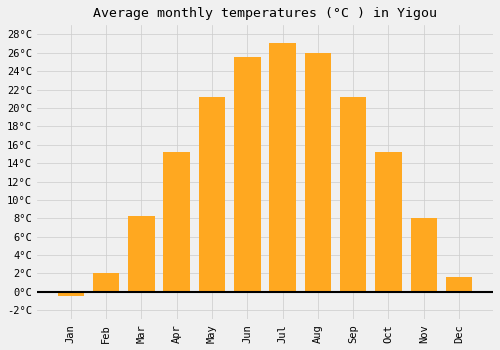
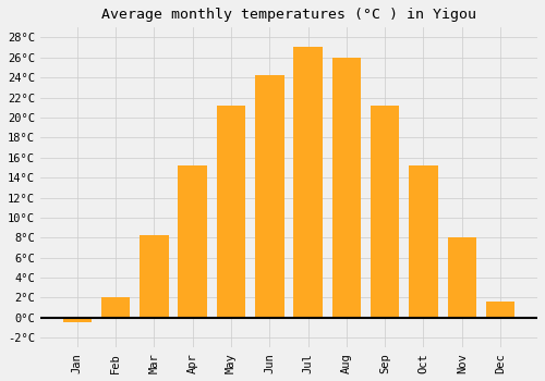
Jun: 25.6°C -> 24.2°C
